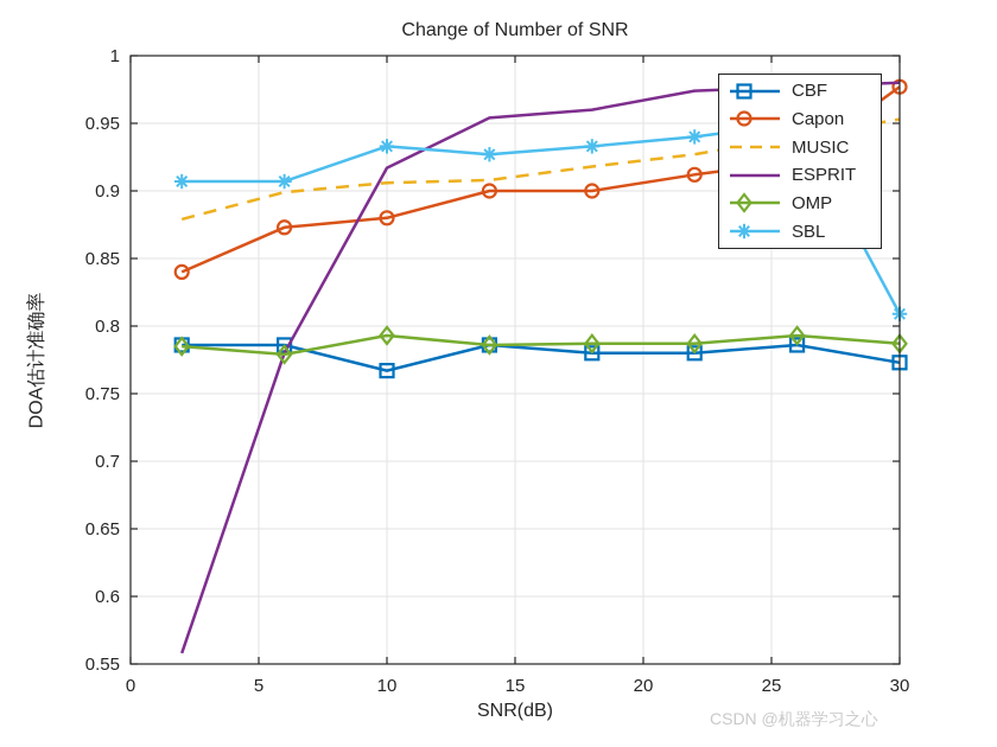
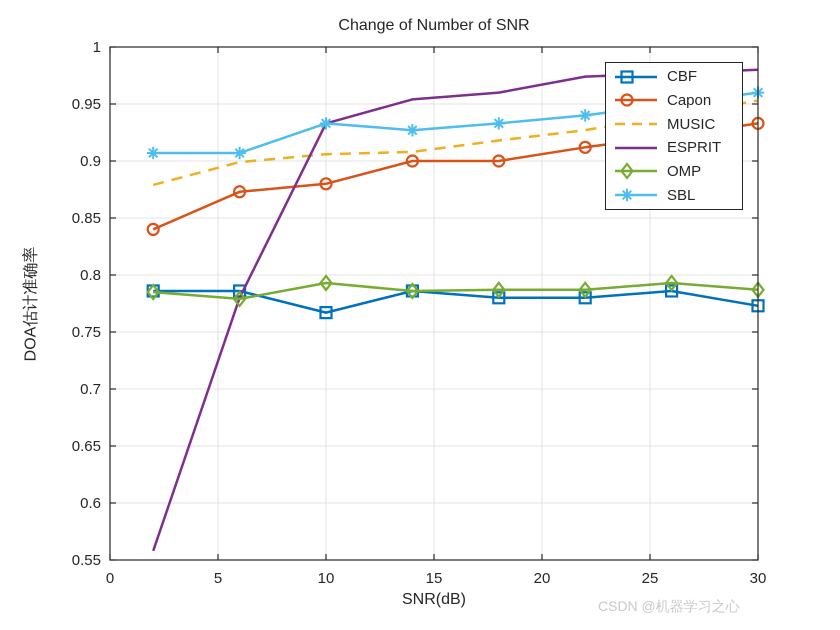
ESPRIT/10: 0.917 -> 0.933
Capon/30: 0.977 -> 0.933
SBL/30: 0.809 -> 0.960
